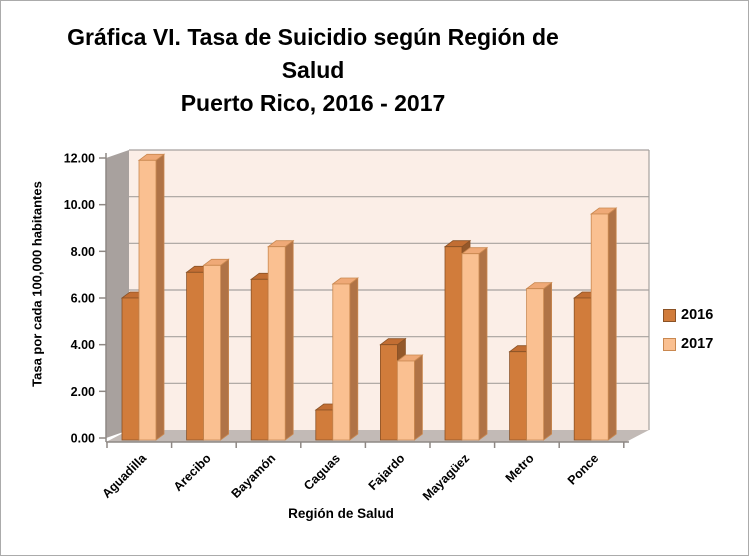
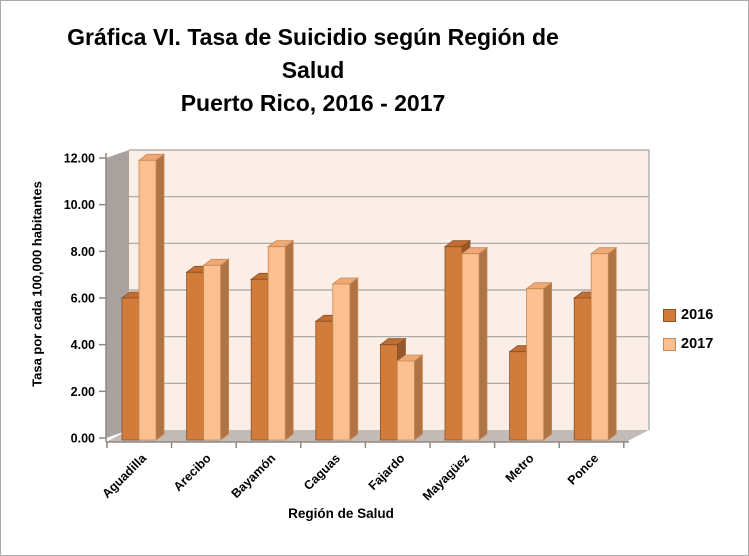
2016/Caguas: 1.2 -> 5.0
2017/Ponce: 9.6 -> 7.9
